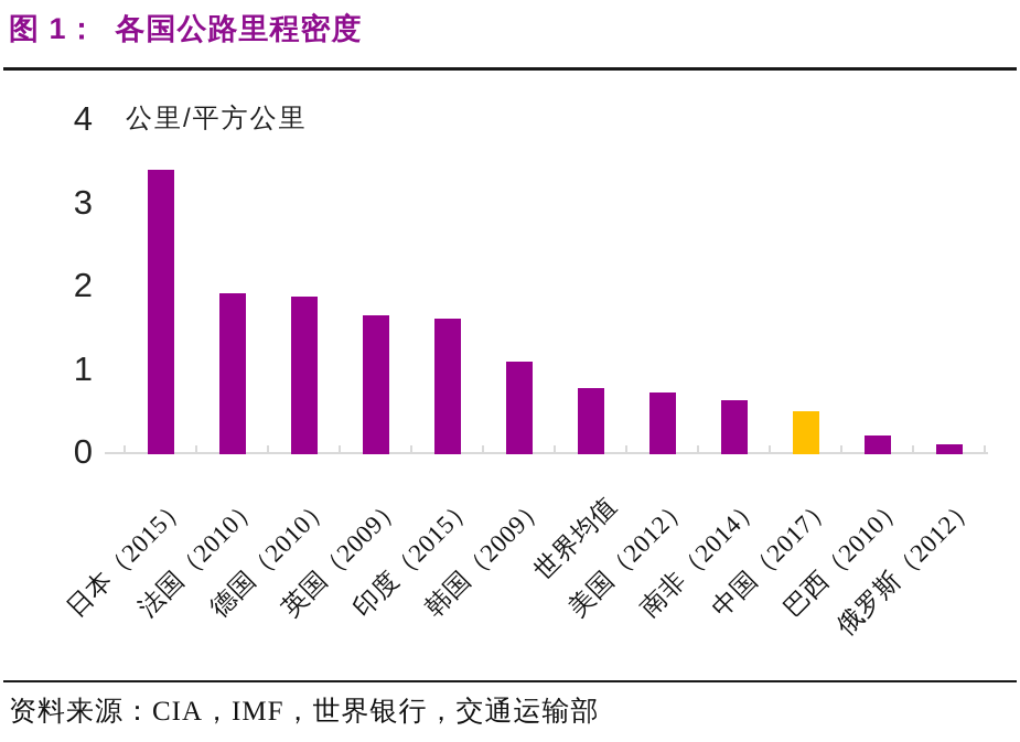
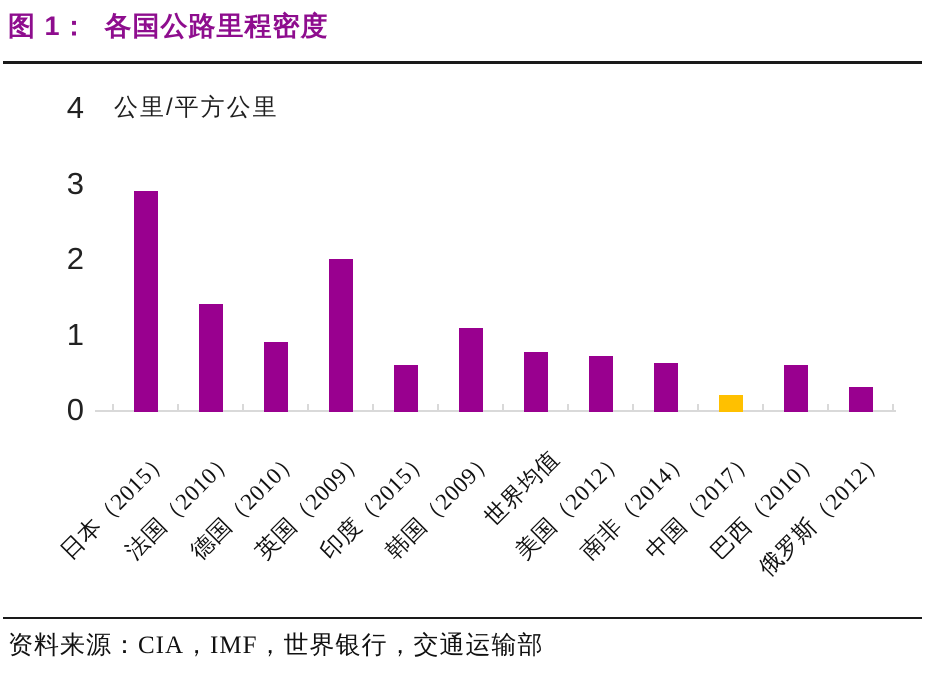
日本（2015）: 3.4 -> 2.9
法国（2010）: 1.9 -> 1.4
德国（2010）: 1.9 -> 0.9
英国（2009）: 1.6 -> 2.0
印度（2015）: 1.6 -> 0.6
中国（2017）: 0.5 -> 0.2
巴西（2010）: 0.2 -> 0.6
俄罗斯（2012）: 0.1 -> 0.3
